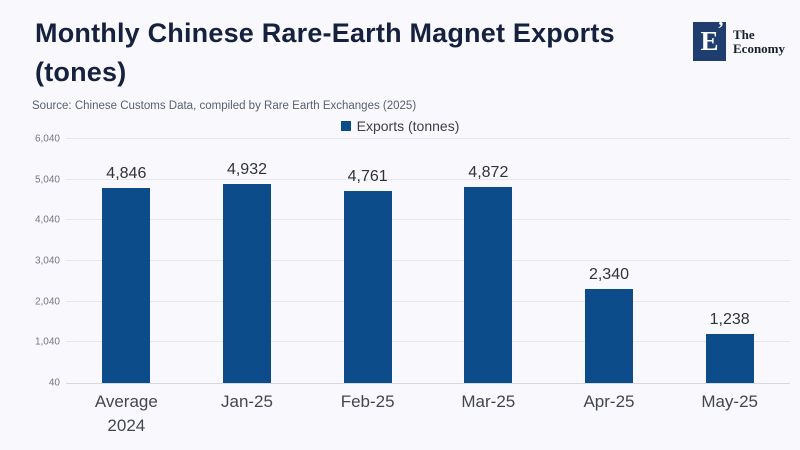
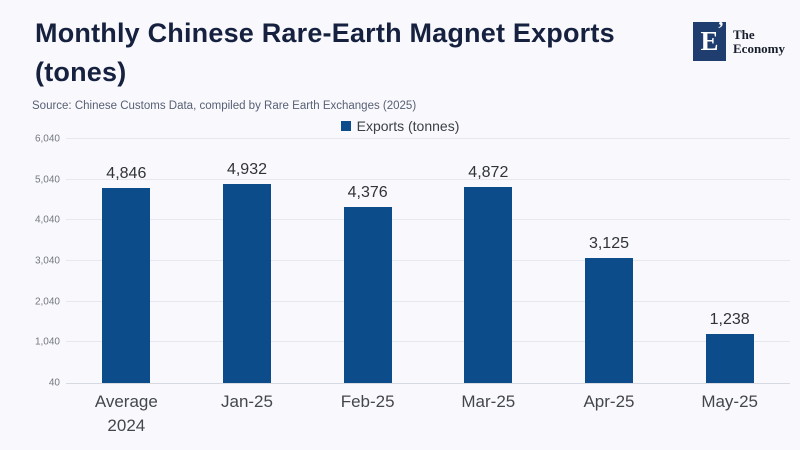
Feb-25: 4,761 -> 4,376
Apr-25: 2,340 -> 3,125
